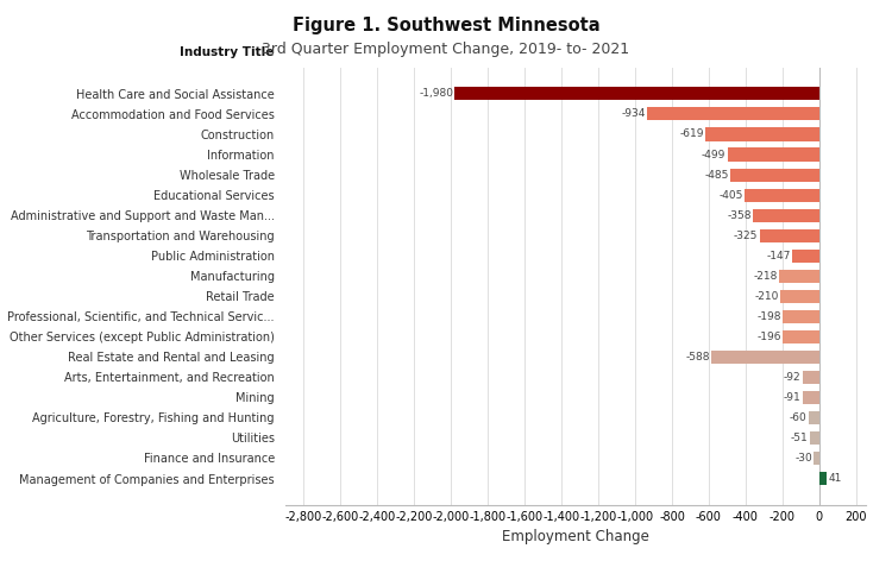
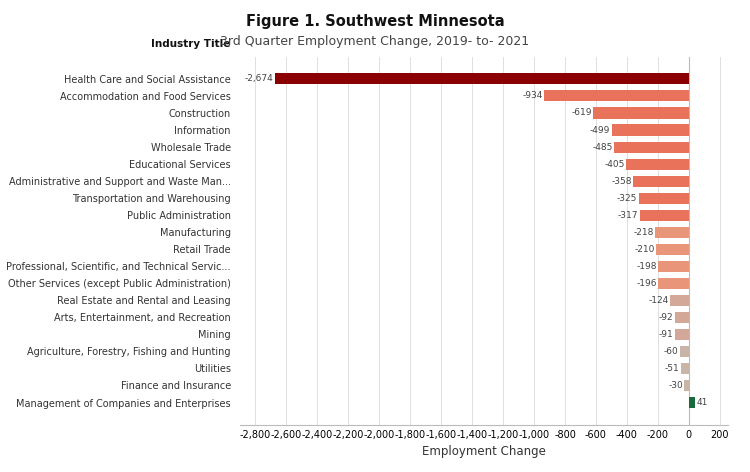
Health Care and Social Assistance: -1,980 -> -2,674
Public Administration: -147 -> -317
Real Estate and Rental and Leasing: -588 -> -124
